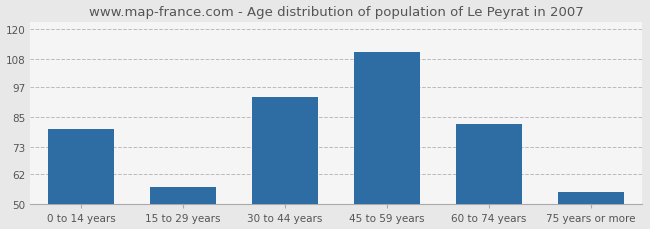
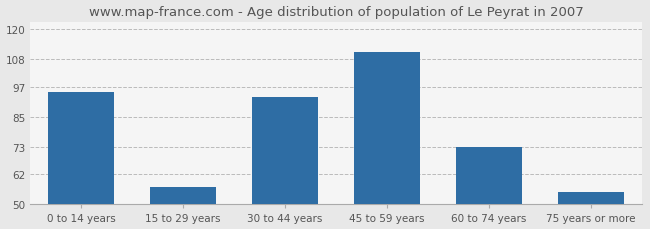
0 to 14 years: 80 -> 95
60 to 74 years: 82 -> 73
